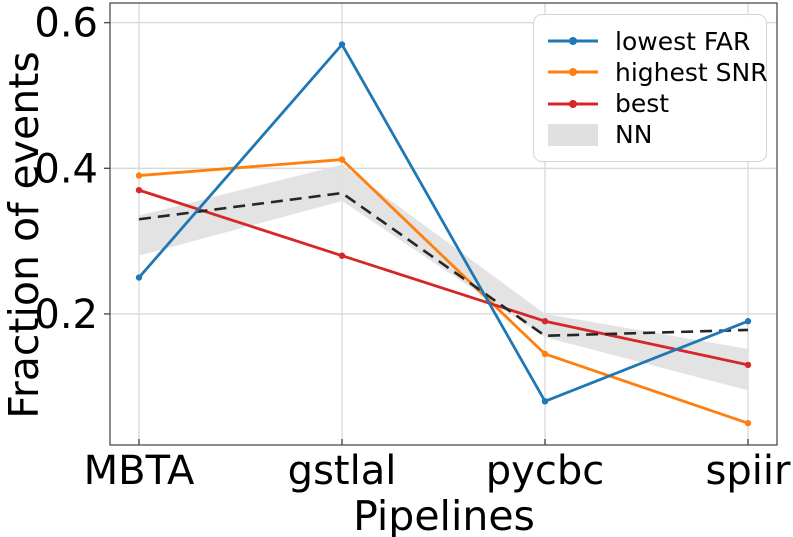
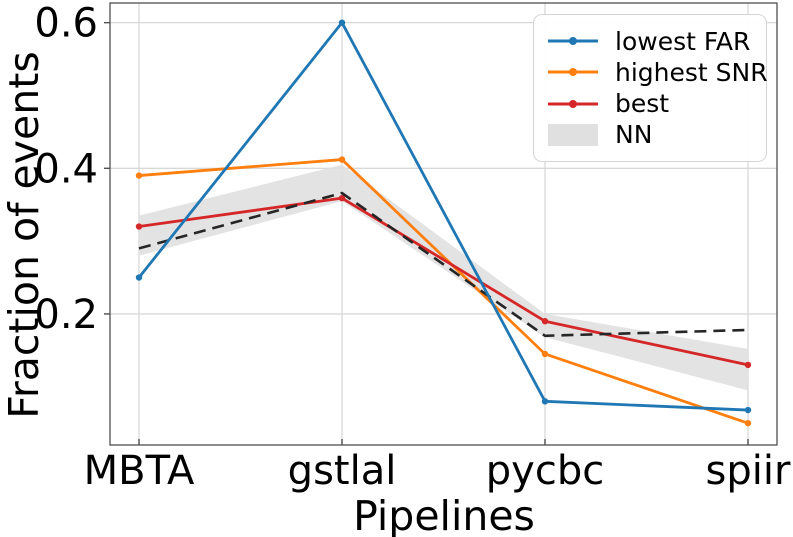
best/MBTA: 0.37 -> 0.32
NN/MBTA: 0.33 -> 0.29
lowest FAR/gstlal: 0.57 -> 0.60
best/gstlal: 0.28 -> 0.36
lowest FAR/spiir: 0.19 -> 0.07
